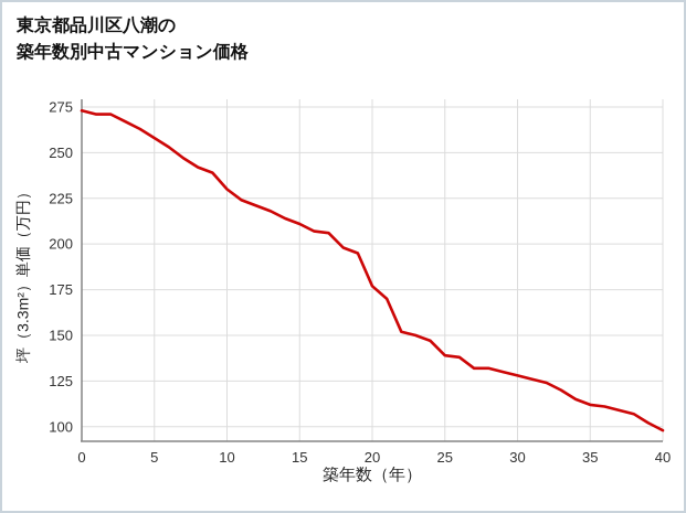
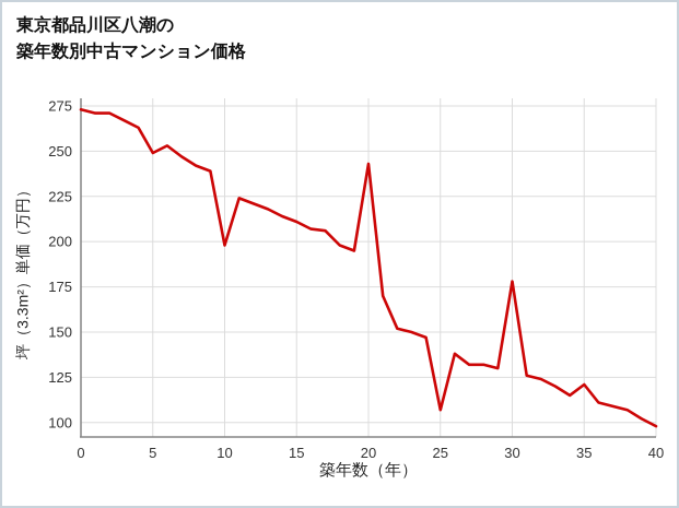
5: 258 -> 249
10: 230 -> 198
20: 177 -> 243
25: 139 -> 107
30: 128 -> 178
35: 112 -> 121
